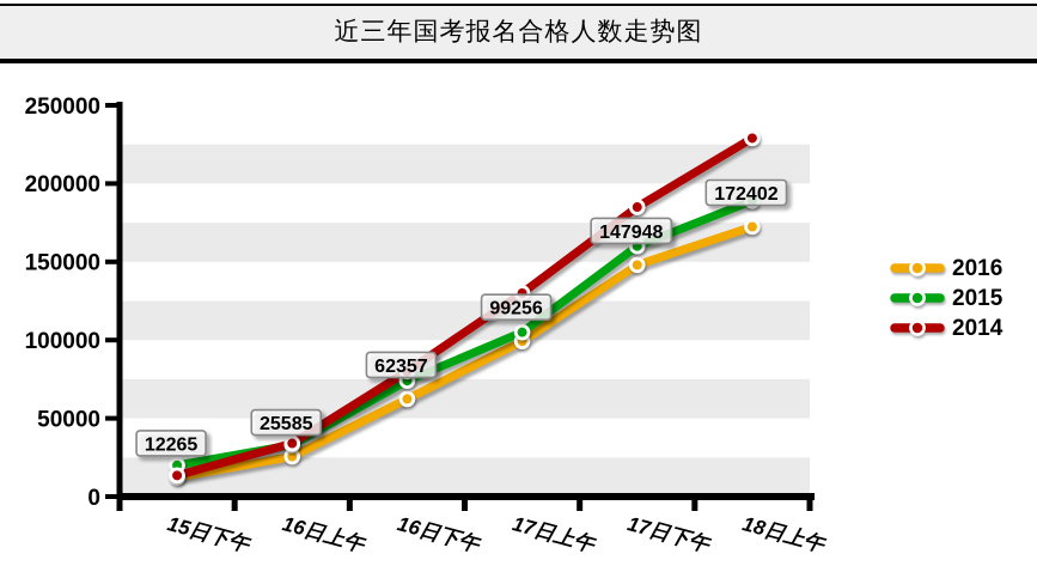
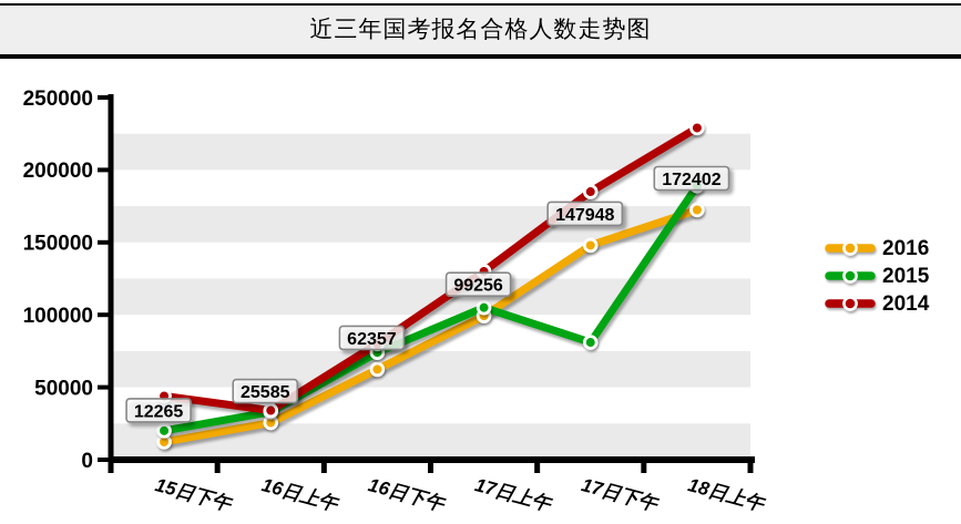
2014/15日下午: 14000 -> 44000
2015/17日下午: 160000 -> 81000
